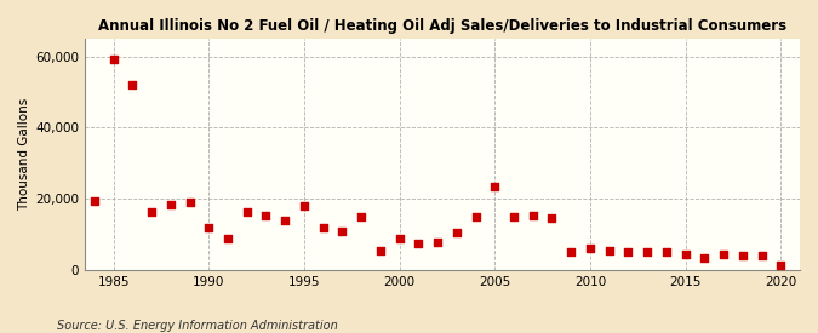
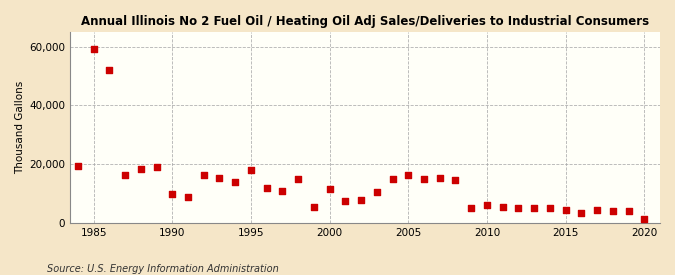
1990: 12,000 -> 10,000
2000: 9,000 -> 11,500
2005: 23,500 -> 16,500
